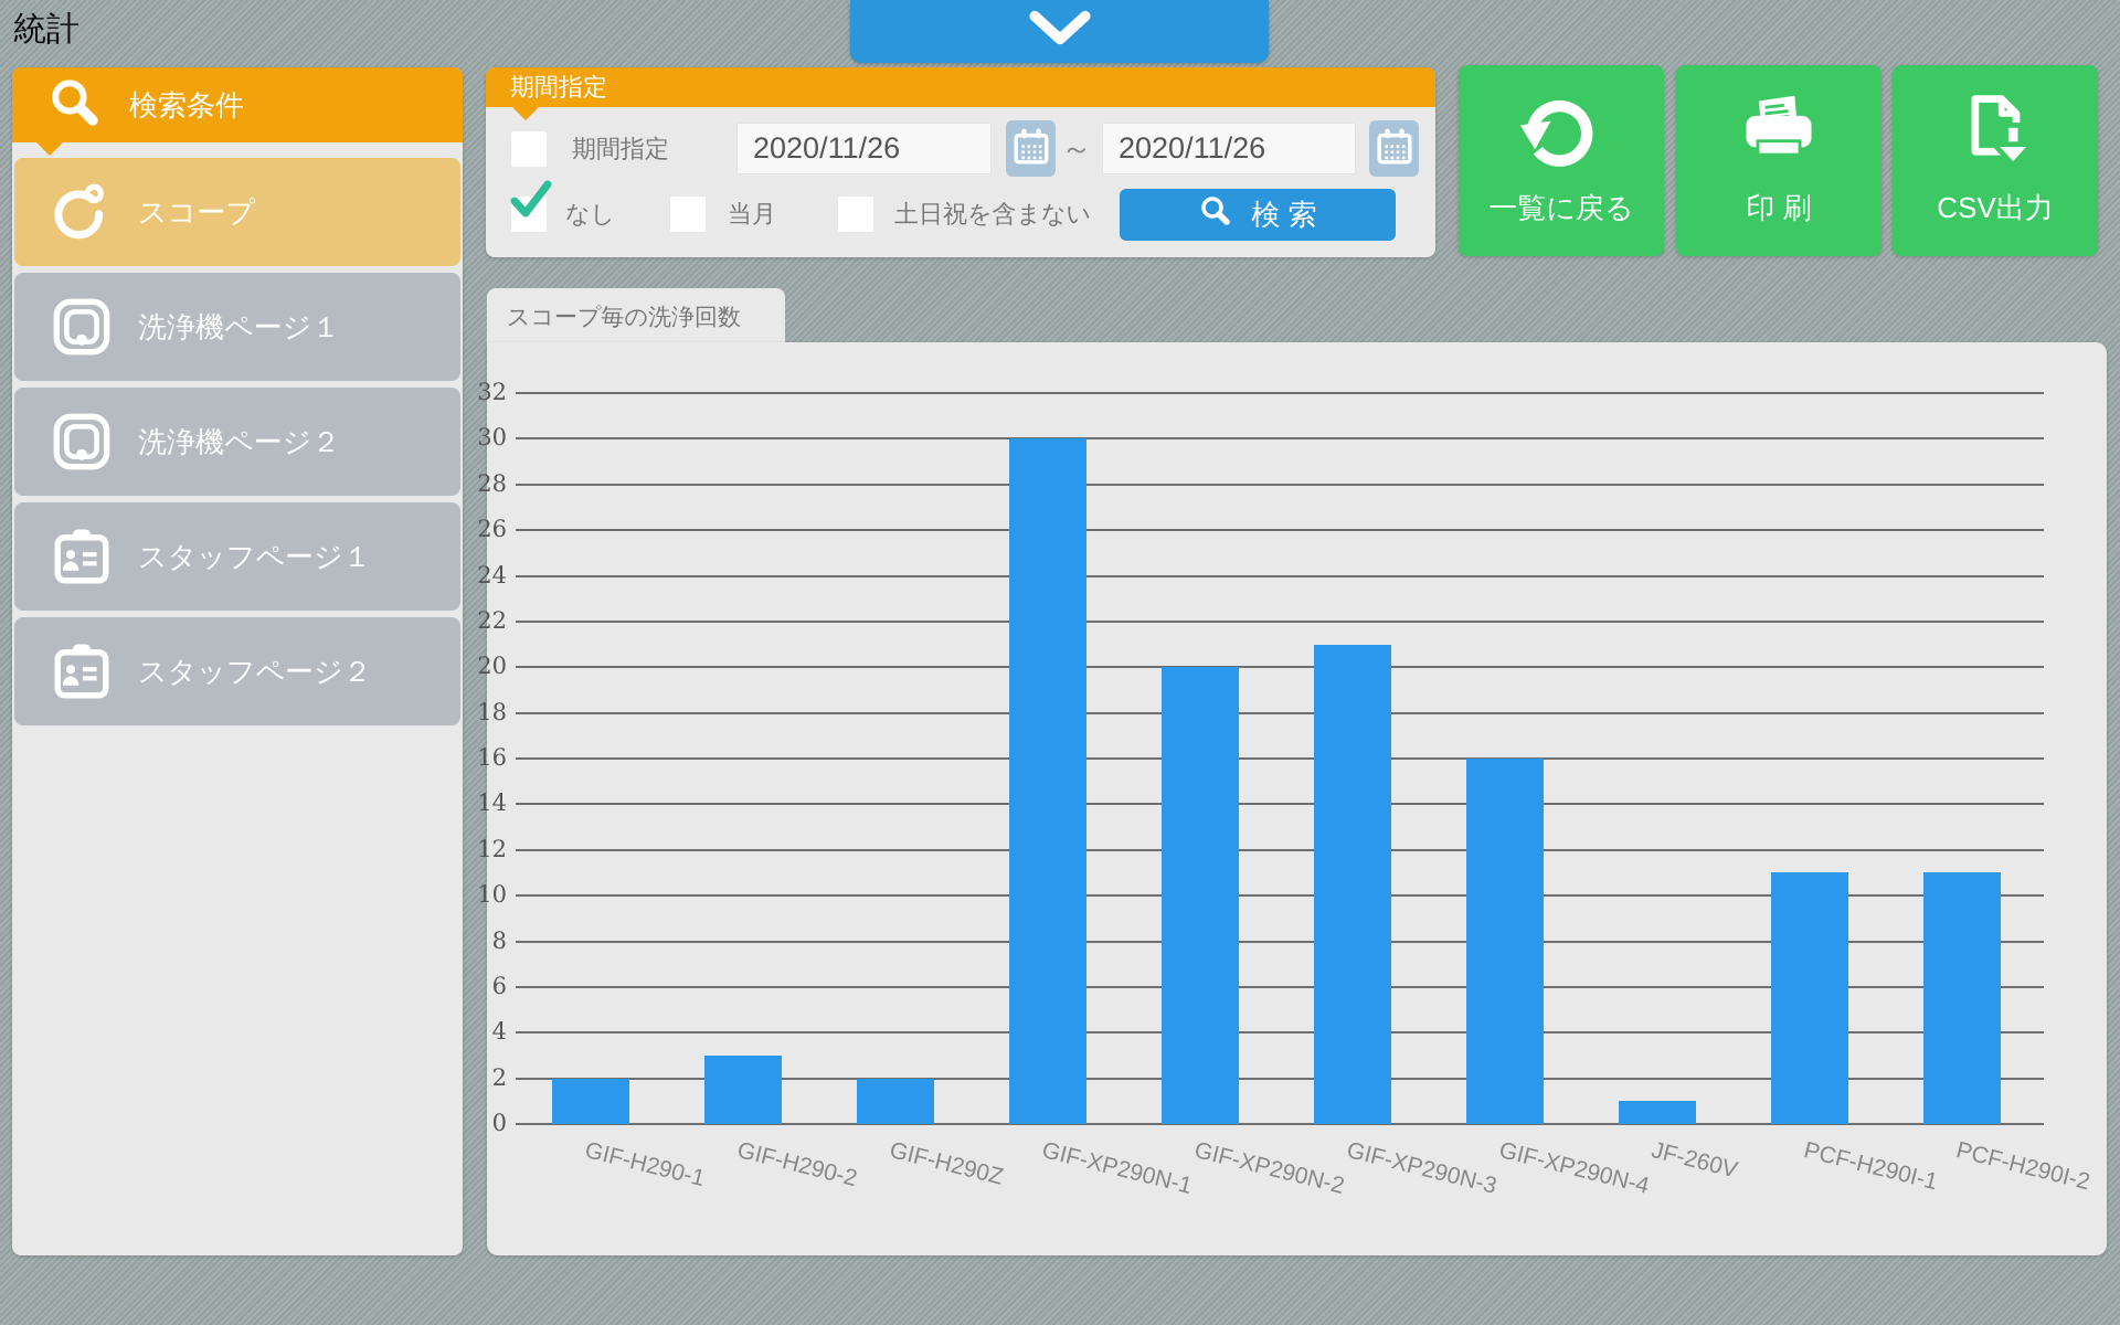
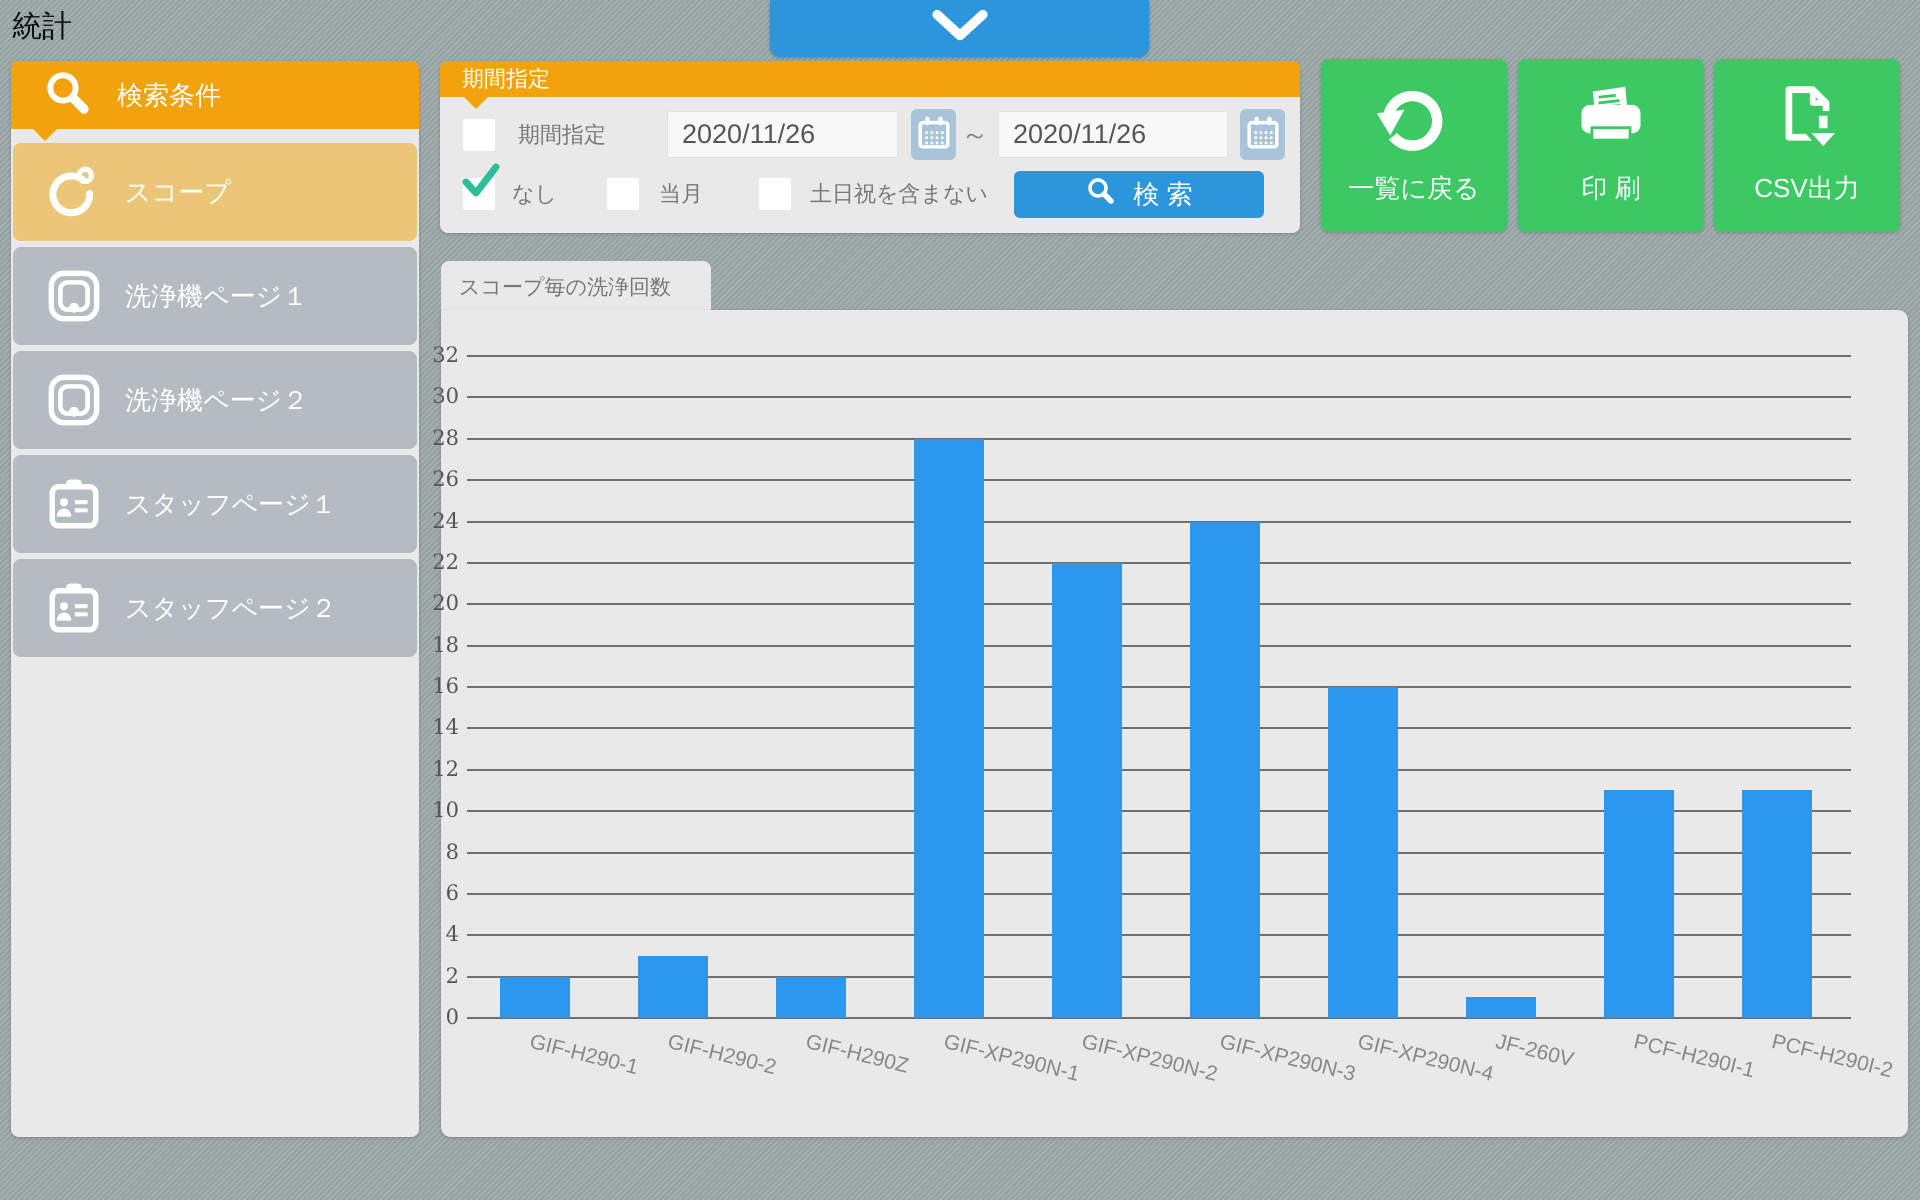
GIF-XP290N-1: 30 -> 28
GIF-XP290N-2: 20 -> 22
GIF-XP290N-3: 21 -> 24
